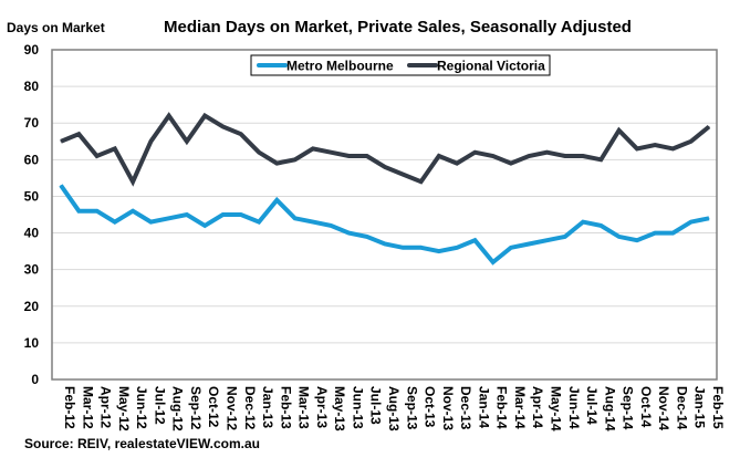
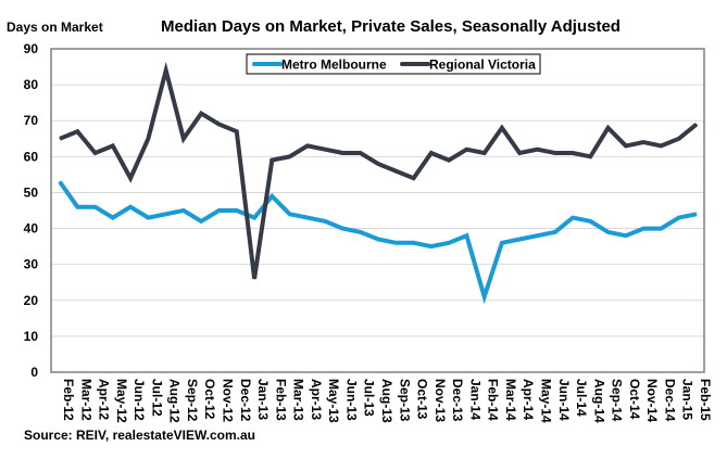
Regional Victoria/Aug-12: 72 -> 84
Regional Victoria/Jan-13: 62 -> 26
Metro Melbourne/Feb-14: 32 -> 21
Regional Victoria/Mar-14: 59 -> 68
